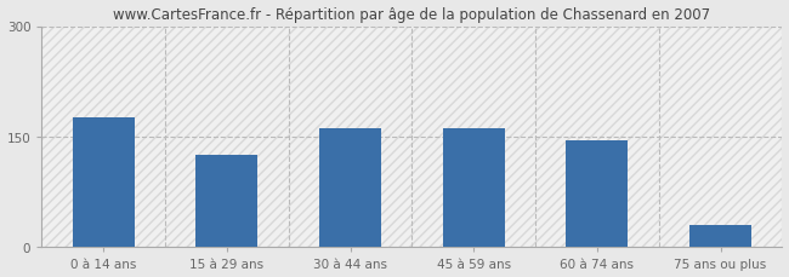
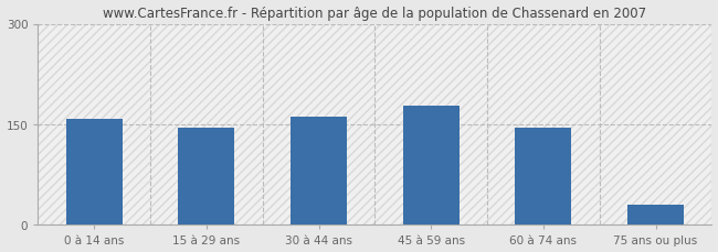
0 à 14 ans: 176 -> 158
15 à 29 ans: 126 -> 145
45 à 59 ans: 162 -> 178
